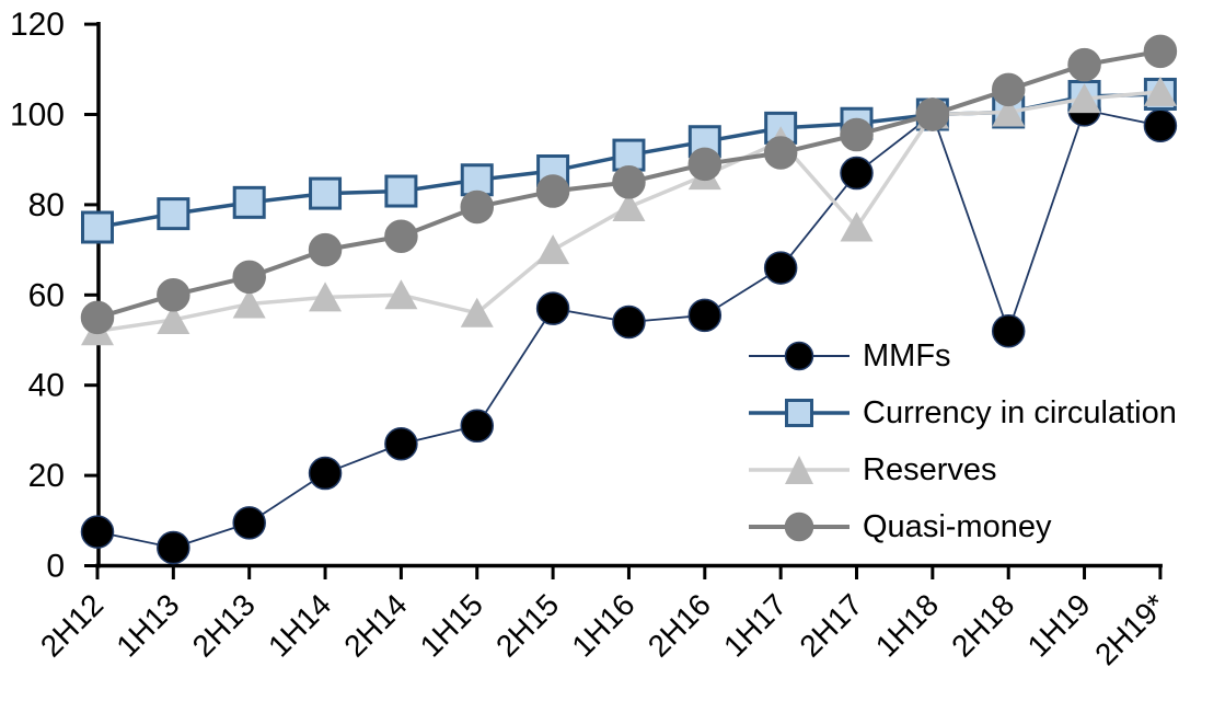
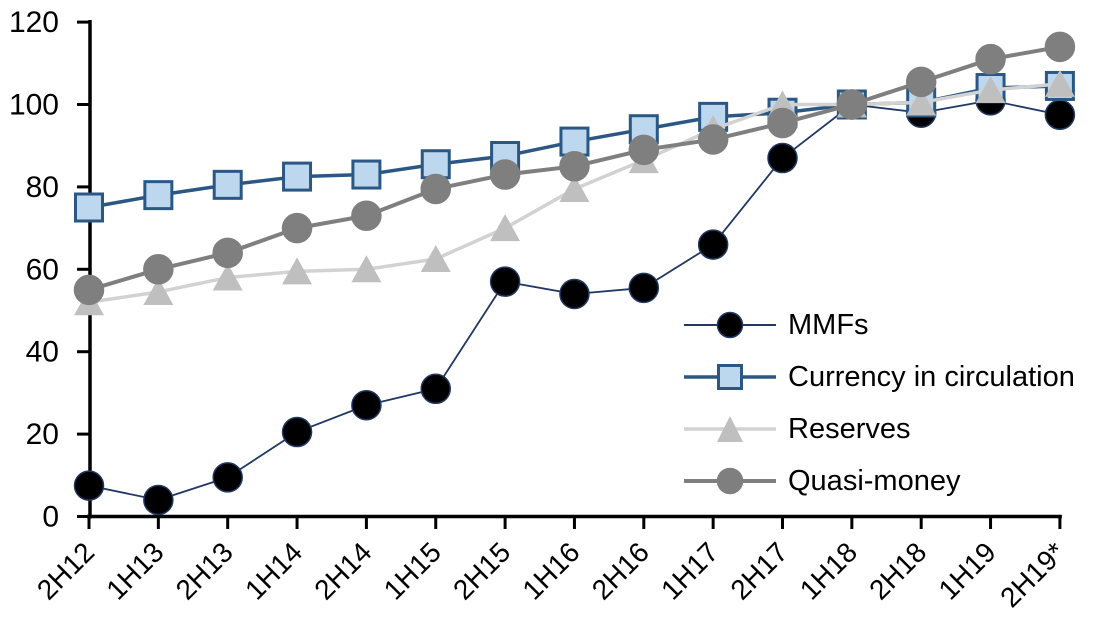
Reserves/1H15: 56 -> 62
Reserves/2H17: 75 -> 100
MMFs/2H18: 52 -> 98
